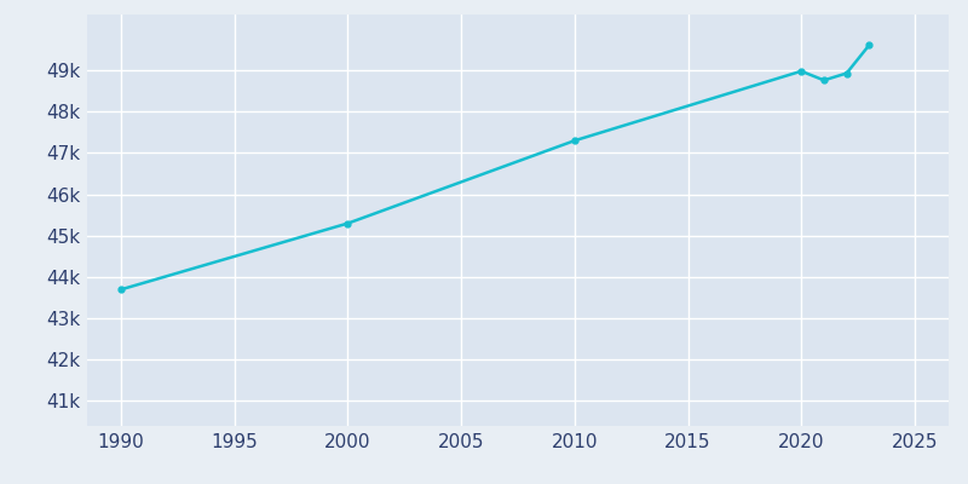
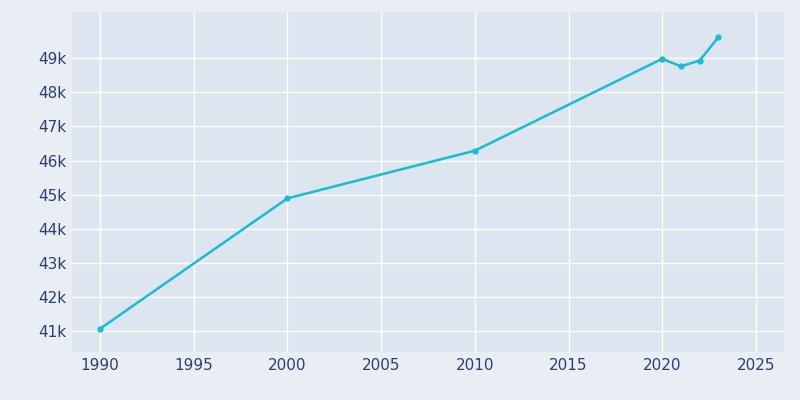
1990: 43.70k -> 41.08k
2000: 45.30k -> 44.90k
2010: 47.30k -> 46.29k
